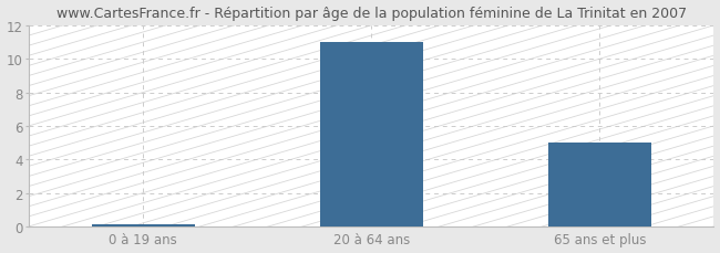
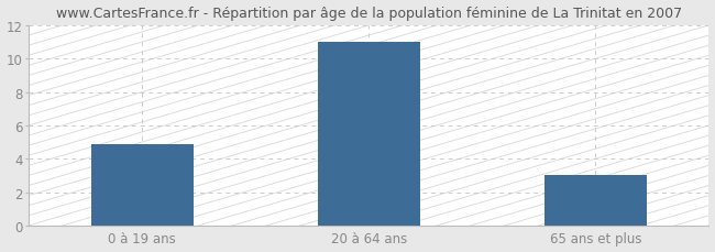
0 à 19 ans: 0.1 -> 4.9
65 ans et plus: 5.0 -> 3.0
